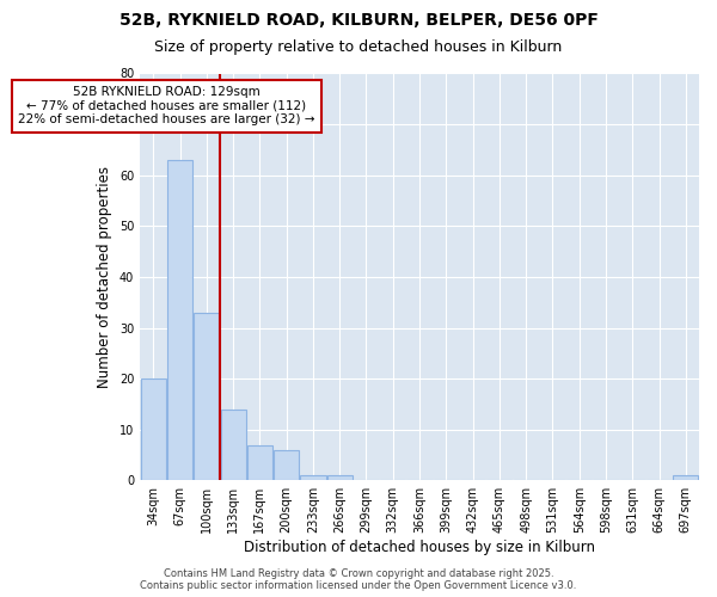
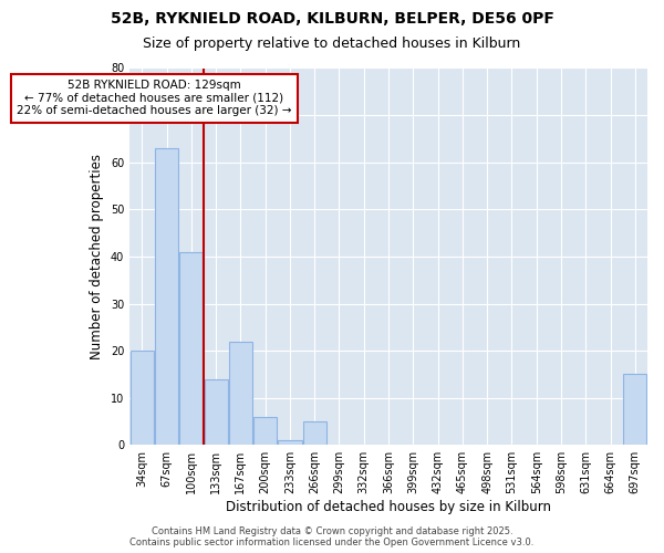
100sqm: 33 -> 41
167sqm: 7 -> 22
266sqm: 1 -> 5
697sqm: 1 -> 15
